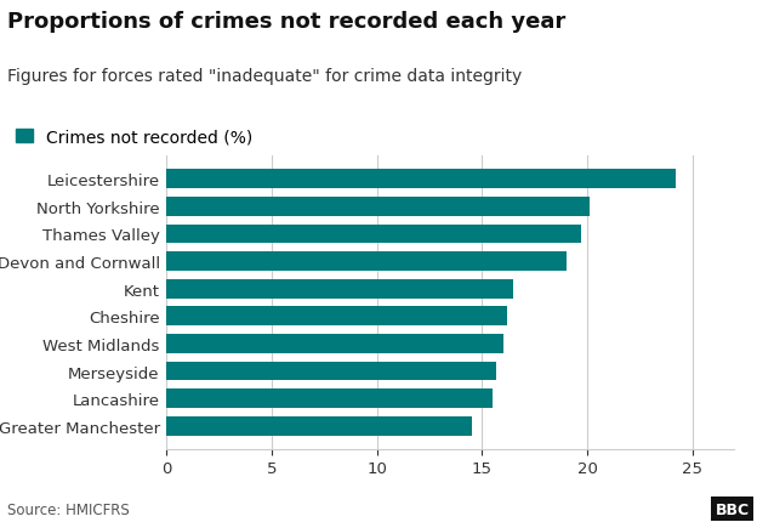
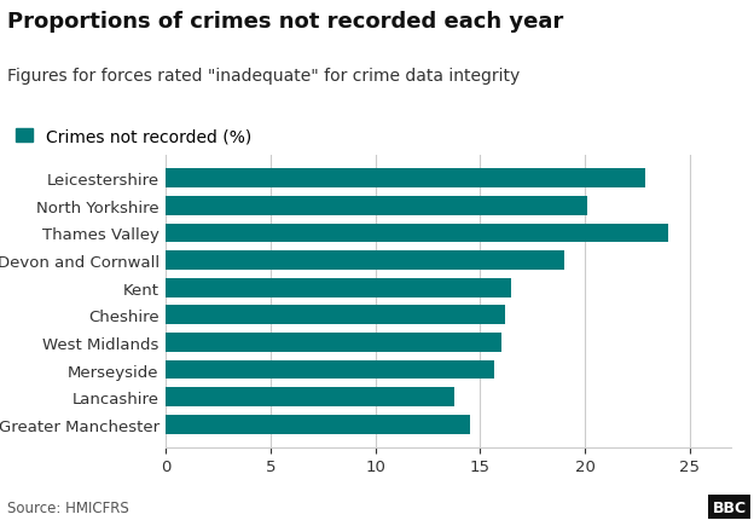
Leicestershire: 24.2 -> 22.9
Thames Valley: 19.7 -> 24.0
Lancashire: 15.5 -> 13.8
